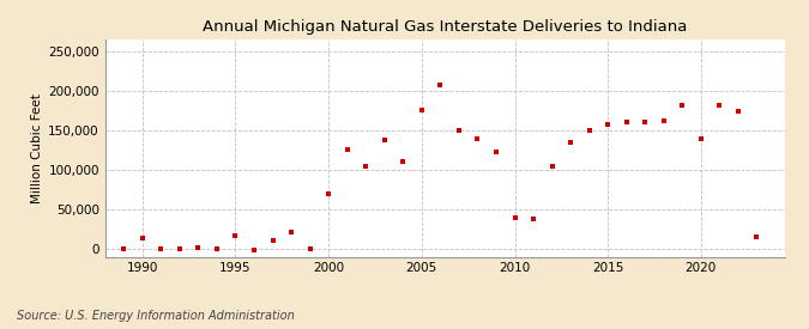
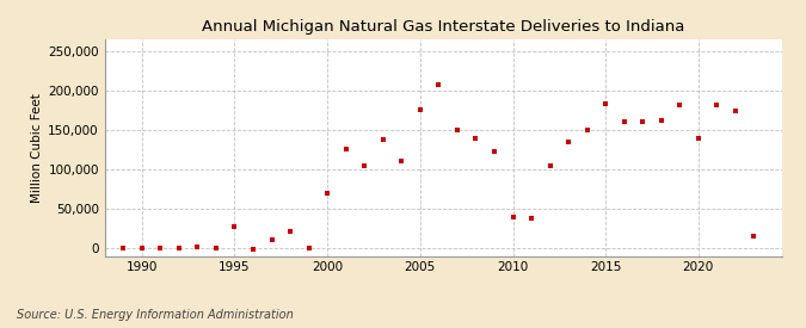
1990: 14,000 -> 0
1995: 16,000 -> 27,000
2015: 158,000 -> 183,000
